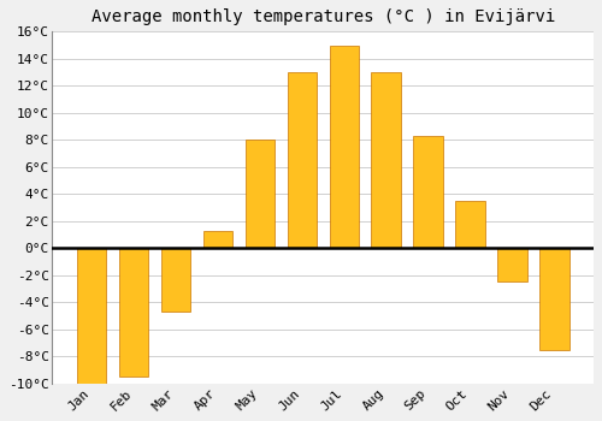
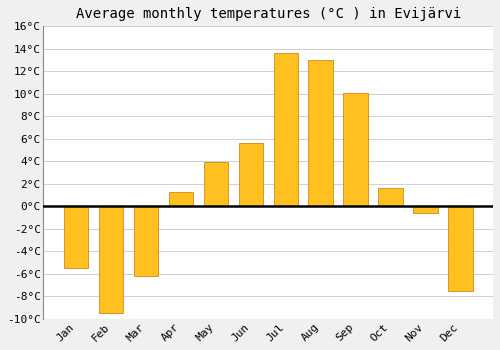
Jan: -10.0°C -> -5.5°C
Mar: -4.7°C -> -6.2°C
May: 8.0°C -> 3.9°C
Jun: 13.0°C -> 5.6°C
Jul: 15.0°C -> 13.6°C
Sep: 8.3°C -> 10.1°C
Oct: 3.5°C -> 1.6°C
Nov: -2.5°C -> -0.6°C
